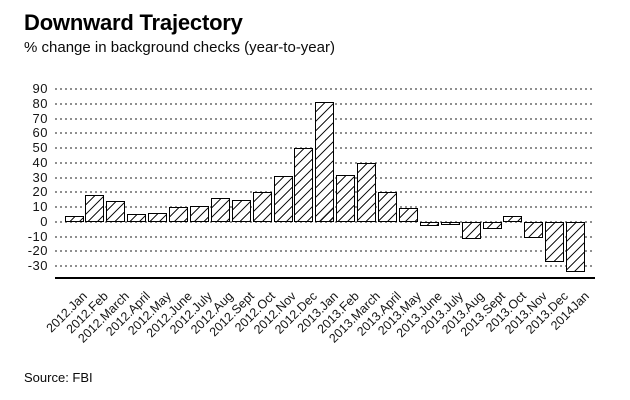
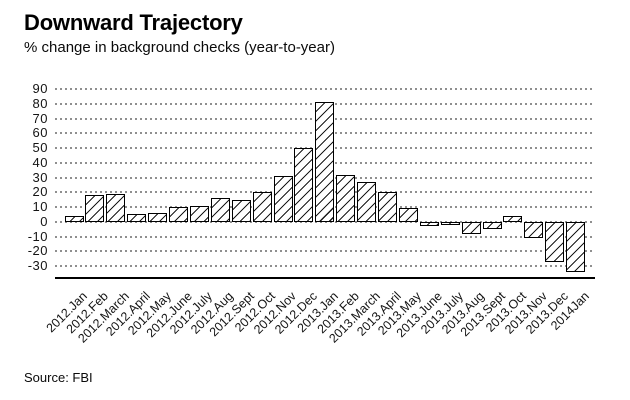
2012.March: 14 -> 19
2013.March: 40 -> 27
2013.Aug: -12 -> -8
